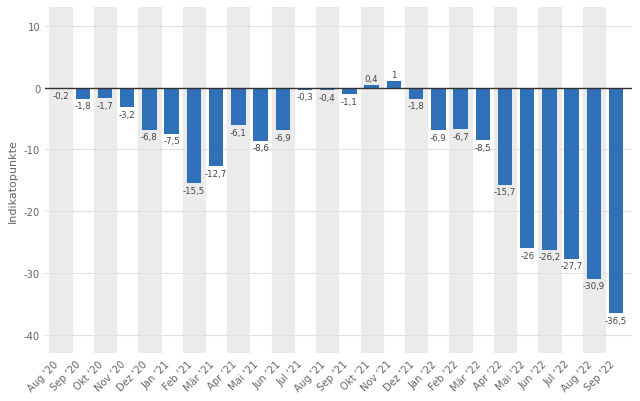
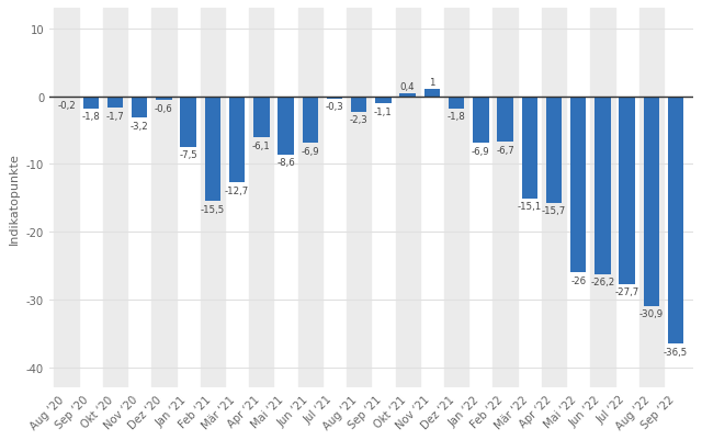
Dez ‘20: -6,8 -> -0,6
Aug ‘21: -0,4 -> -2,3
Mär ‘22: -8,5 -> -15,1
